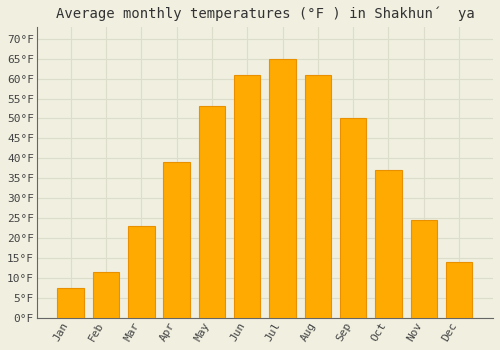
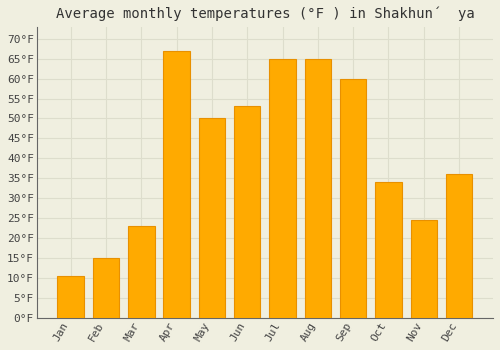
Jan: 7.5°F -> 10.5°F
Feb: 11.5°F -> 15.0°F
Apr: 39.0°F -> 67.0°F
May: 53.0°F -> 50.0°F
Jun: 61.0°F -> 53.0°F
Aug: 61.0°F -> 65.0°F
Sep: 50.0°F -> 60.0°F
Oct: 37.0°F -> 34.0°F
Dec: 14.0°F -> 36.0°F
